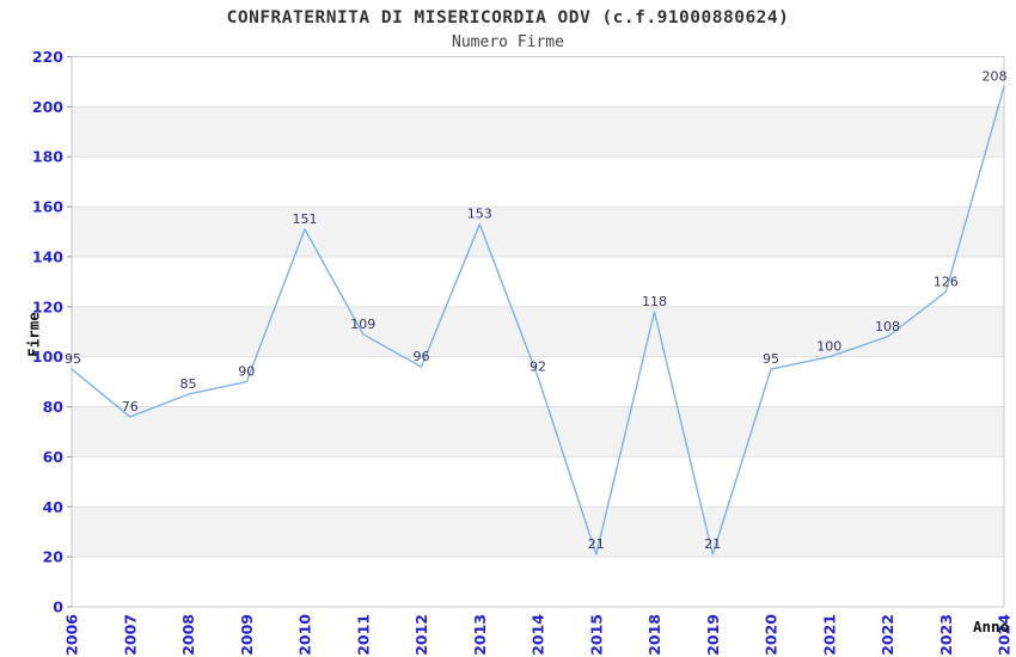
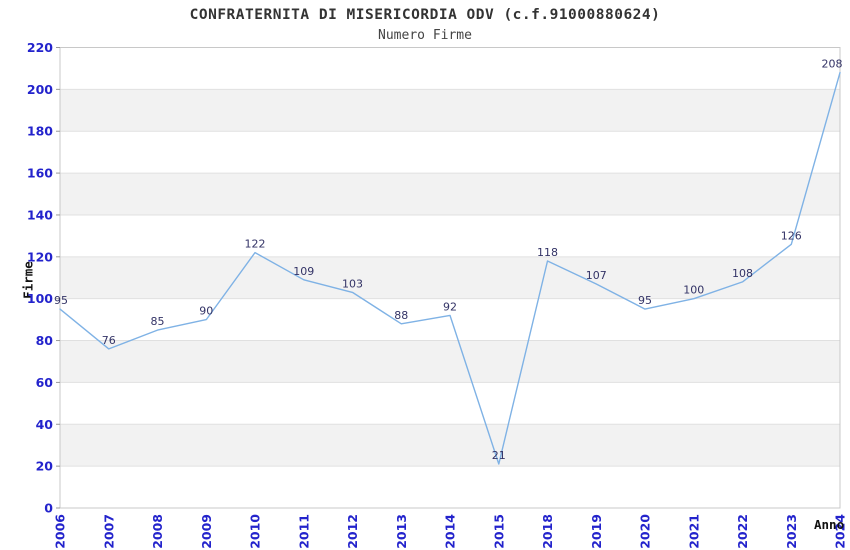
2010: 151 -> 122
2012: 96 -> 103
2013: 153 -> 88
2019: 21 -> 107
